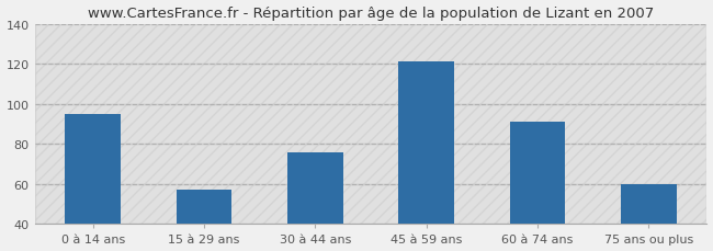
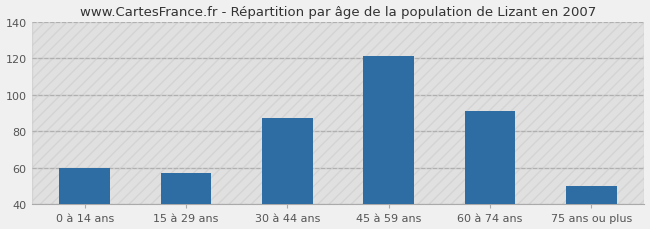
0 à 14 ans: 95 -> 60
30 à 44 ans: 76 -> 87
75 ans ou plus: 60 -> 50
